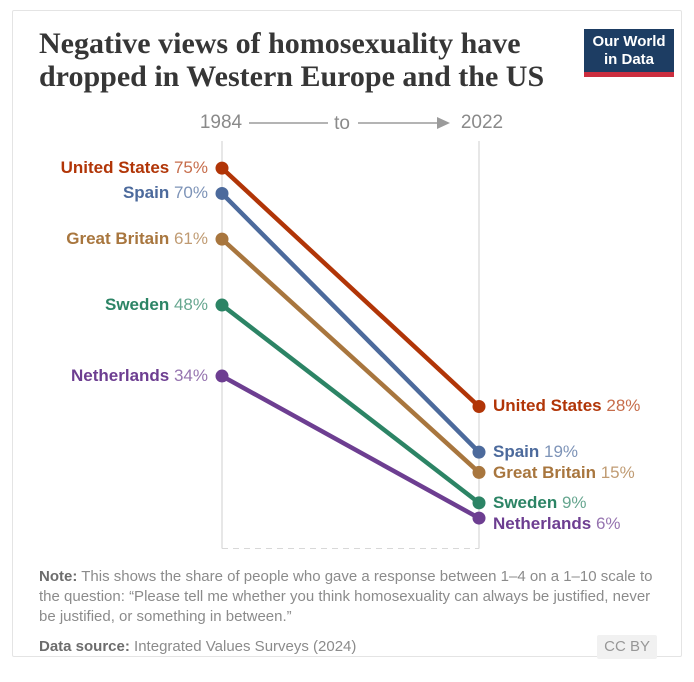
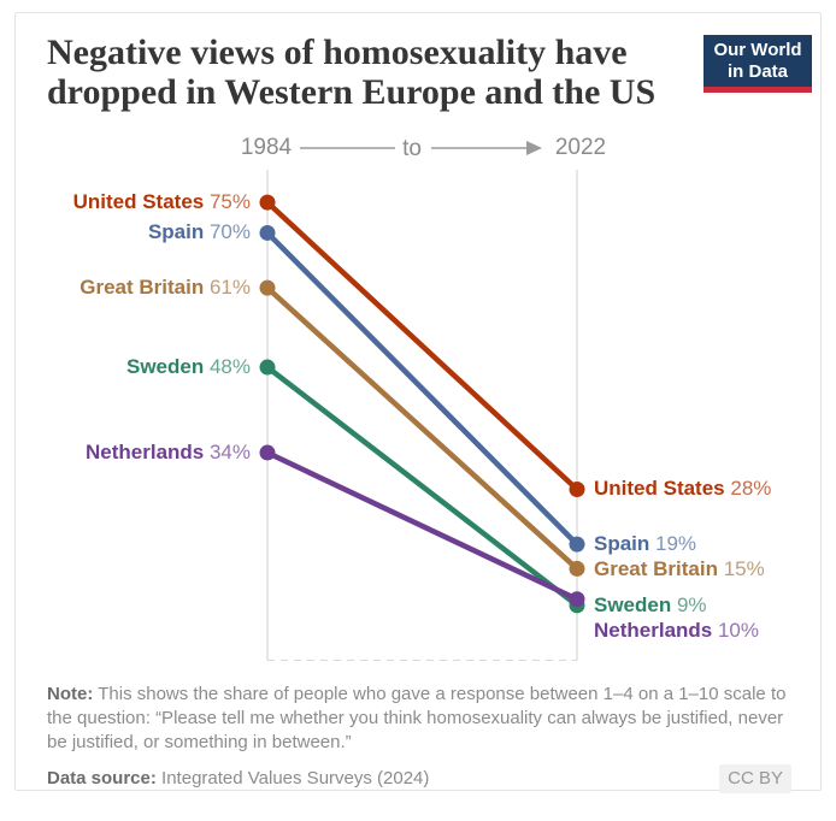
Netherlands/2022: 6% -> 10%
